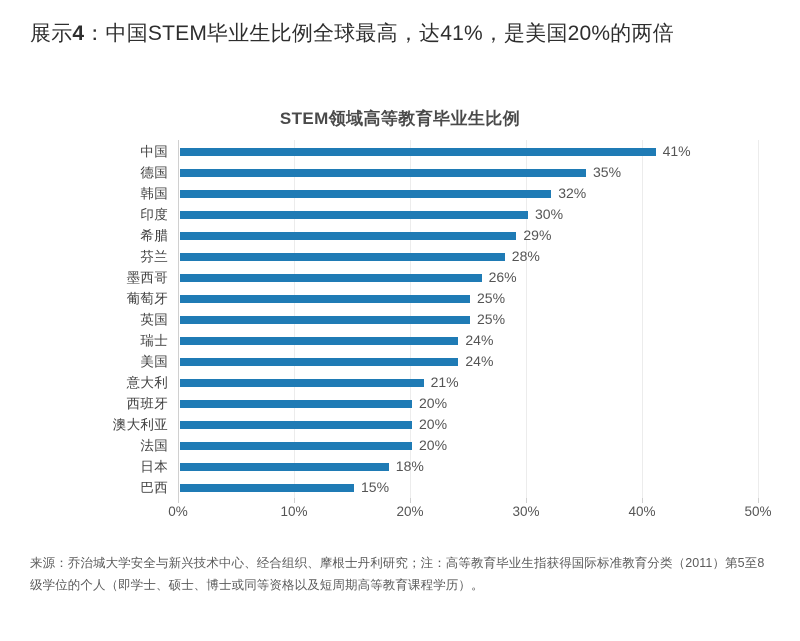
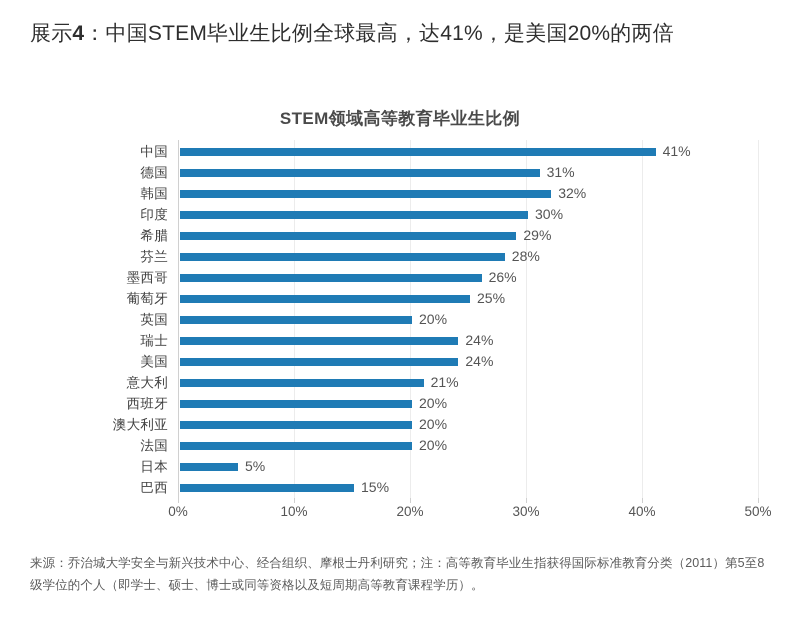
德国: 35% -> 31%
英国: 25% -> 20%
日本: 18% -> 5%
